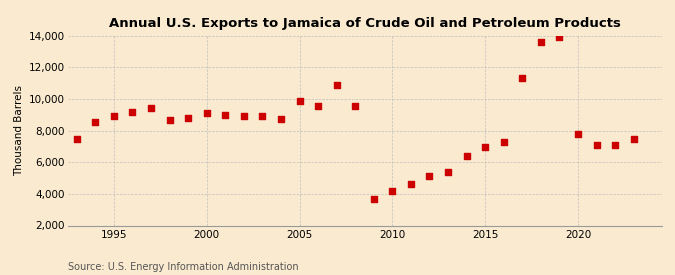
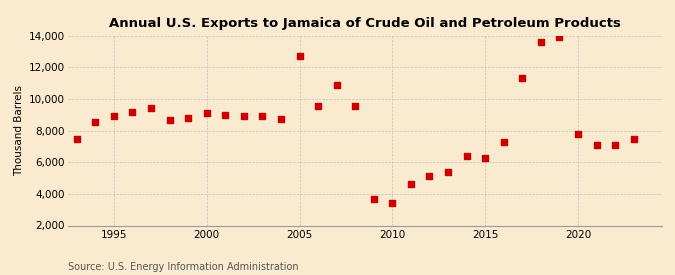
2005: 9,900 -> 12,700
2010: 4,200 -> 3,400
2015: 7,000 -> 6,300
